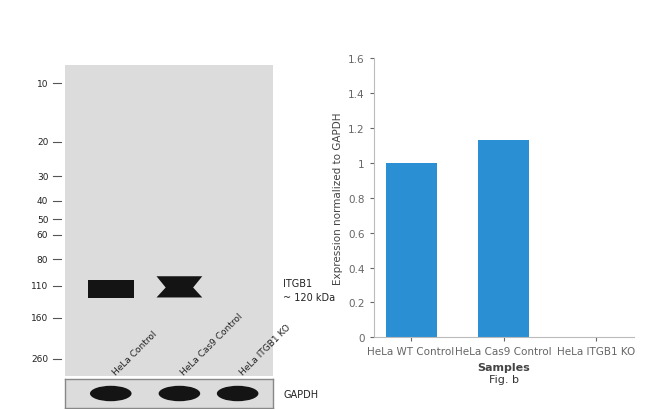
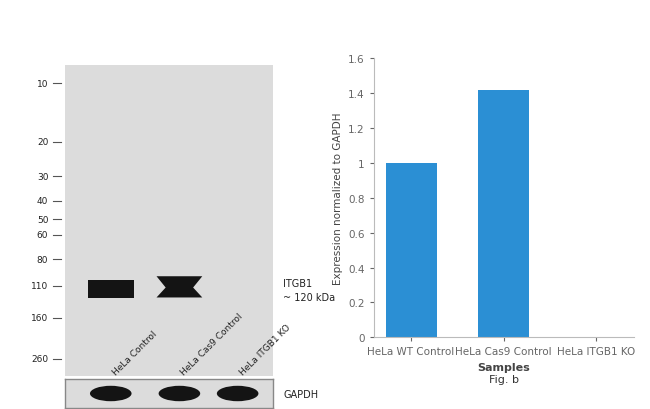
HeLa Cas9 Control: 1.13 -> 1.42
